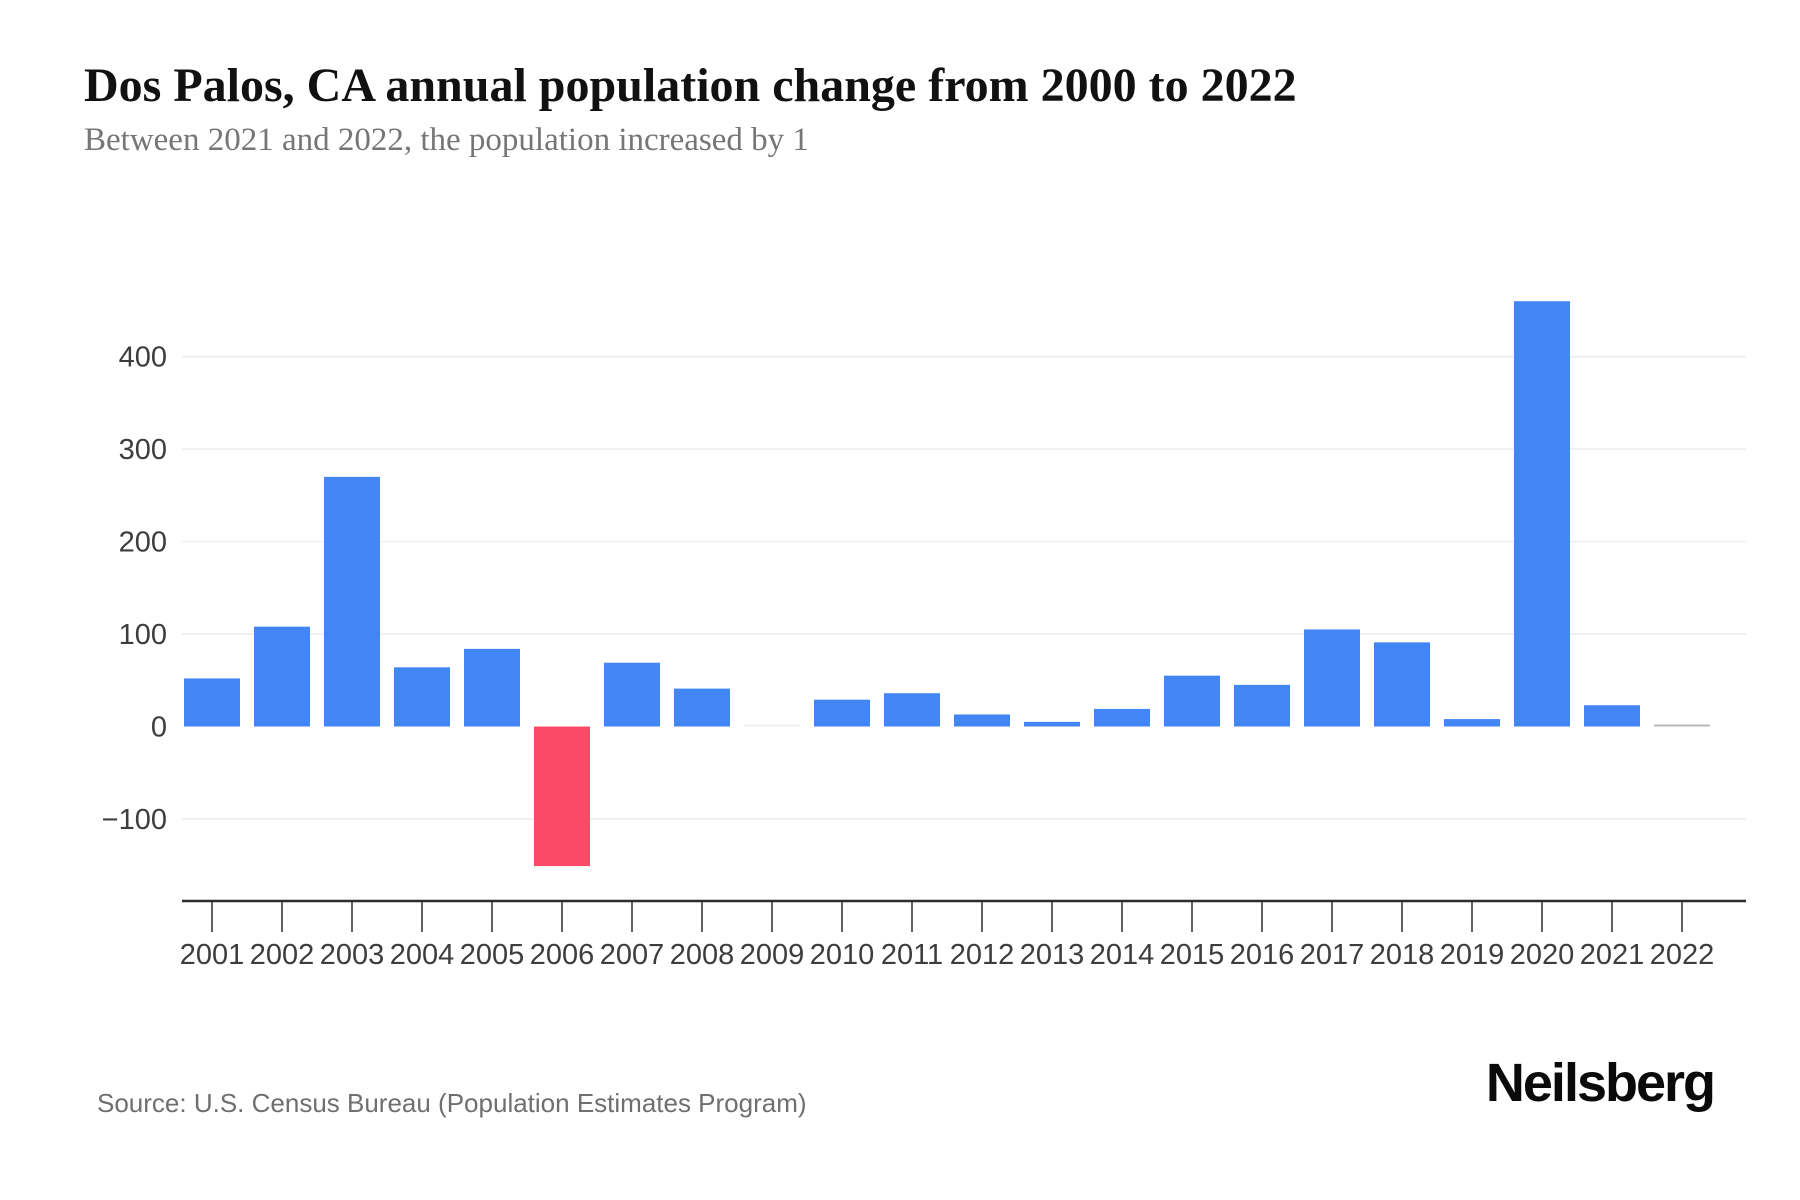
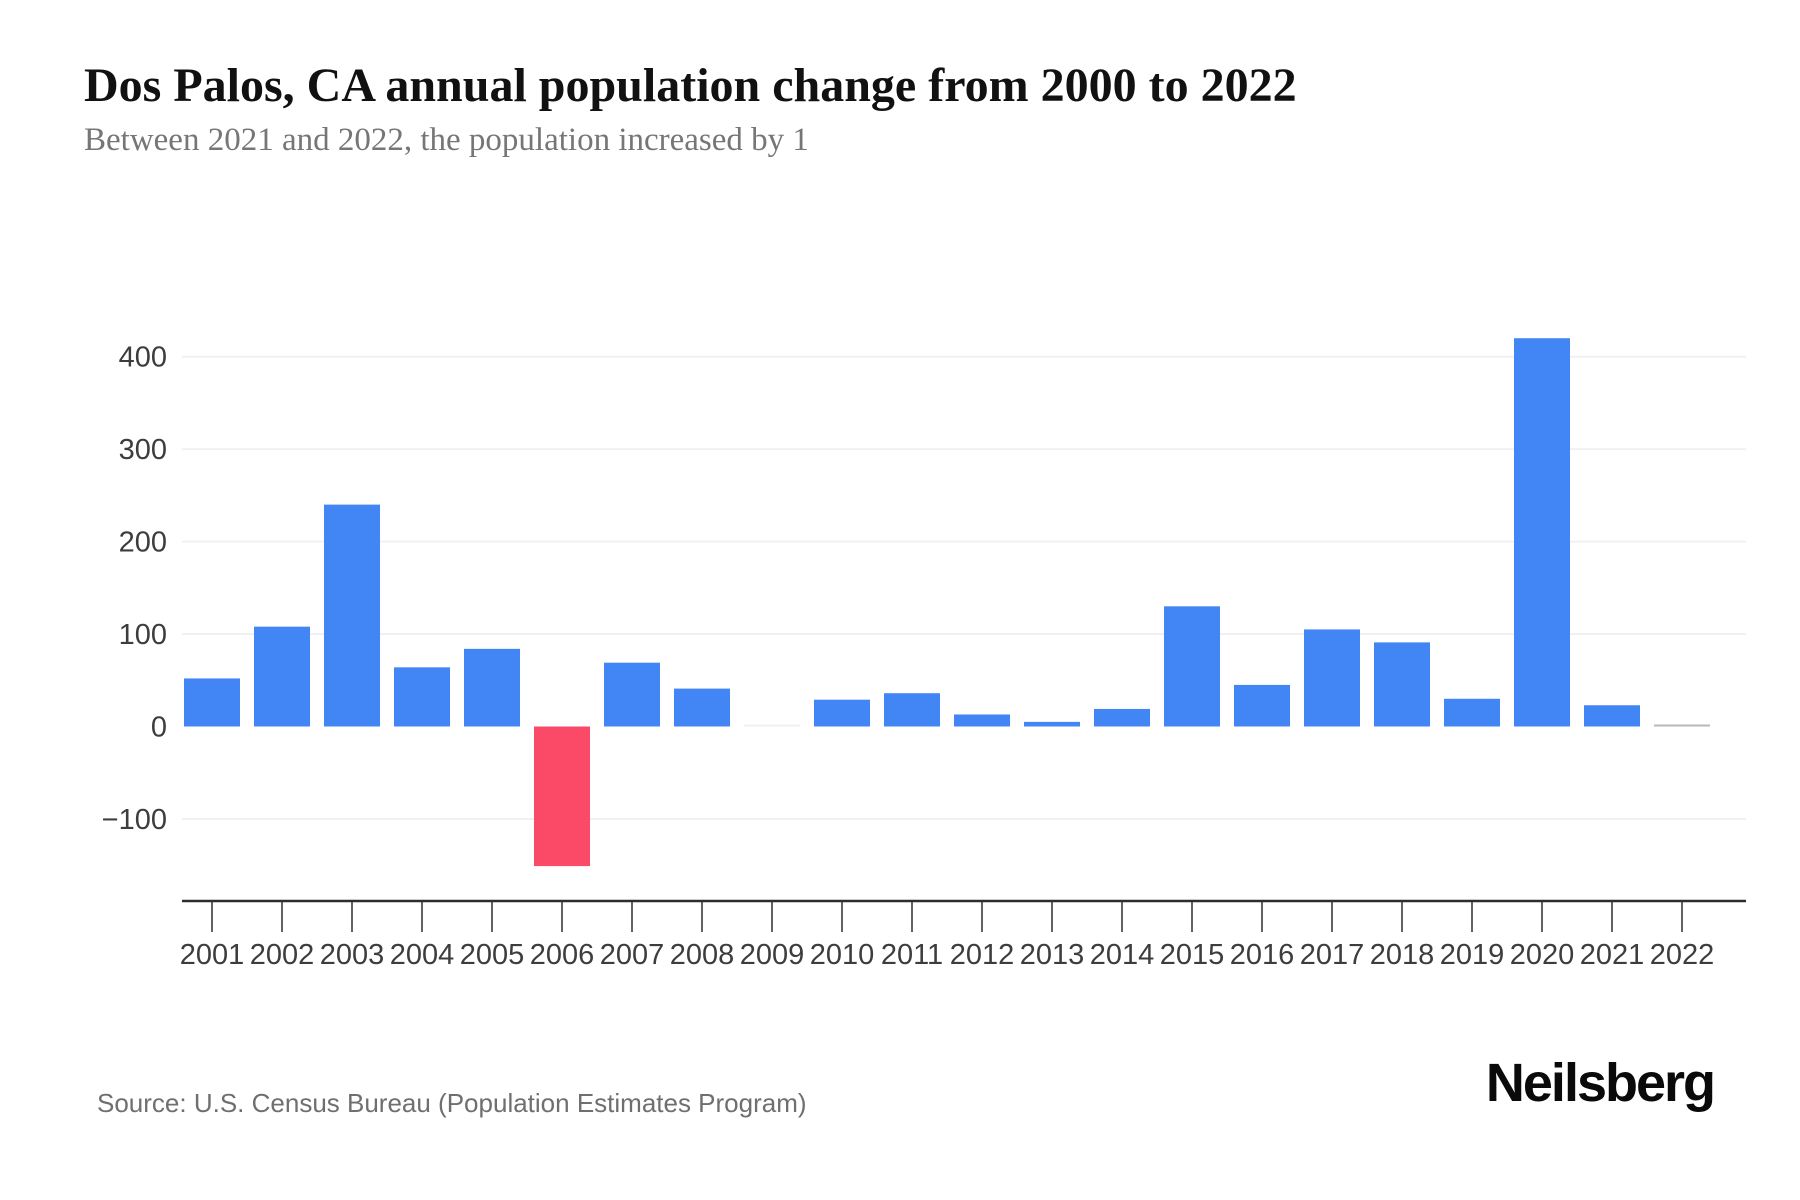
2003: 270 -> 240
2015: 60 -> 130
2019: 10 -> 30
2020: 460 -> 420
